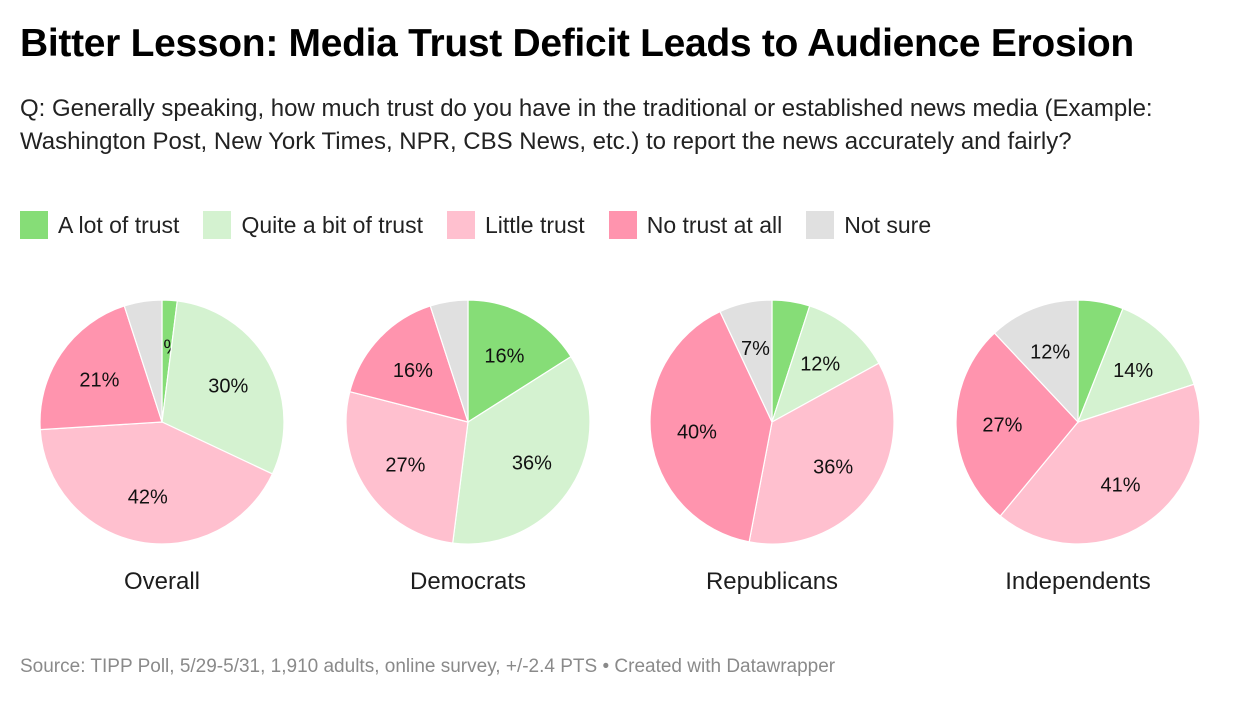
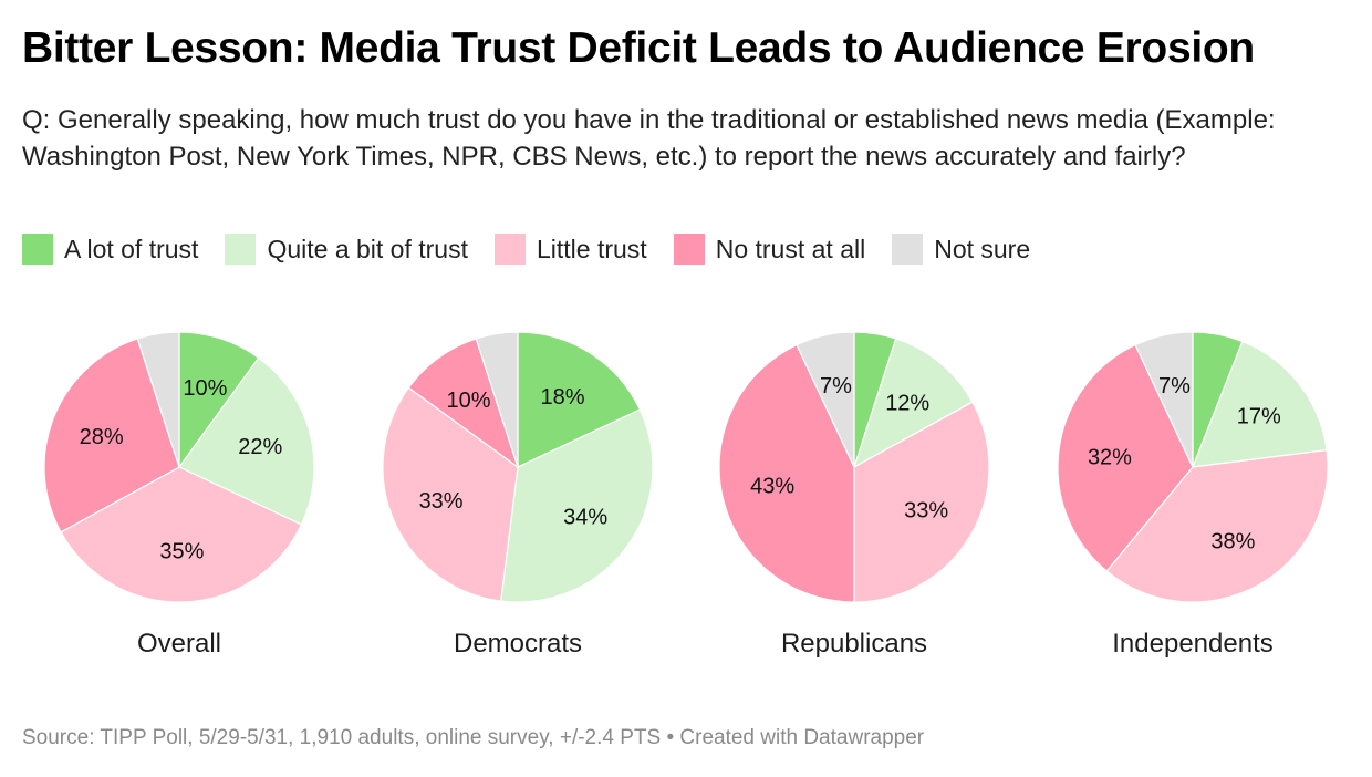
Overall/A lot of trust: 2% -> 10%
Democrats/A lot of trust: 16% -> 18%
Overall/Quite a bit of trust: 30% -> 22%
Democrats/Quite a bit of trust: 36% -> 34%
Independents/Quite a bit of trust: 14% -> 17%
Overall/Little trust: 42% -> 35%
Democrats/Little trust: 27% -> 33%
Republicans/Little trust: 36% -> 33%
Independents/Little trust: 41% -> 38%
Overall/No trust at all: 21% -> 28%
Democrats/No trust at all: 16% -> 10%
Republicans/No trust at all: 40% -> 43%
Independents/No trust at all: 27% -> 32%
Independents/Not sure: 12% -> 7%
